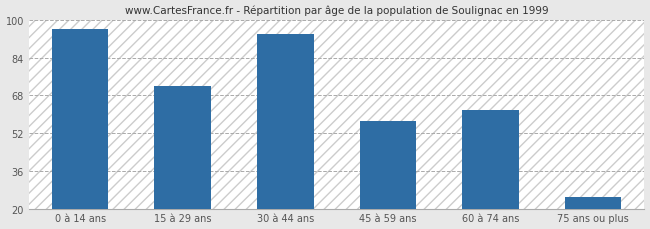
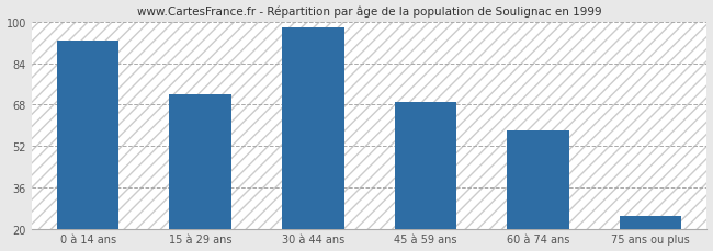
0 à 14 ans: 96 -> 93
30 à 44 ans: 94 -> 98
45 à 59 ans: 57 -> 69
60 à 74 ans: 62 -> 58
